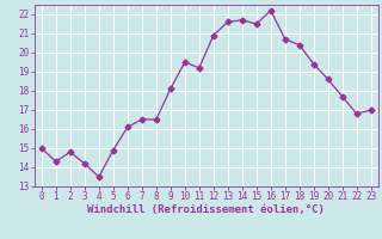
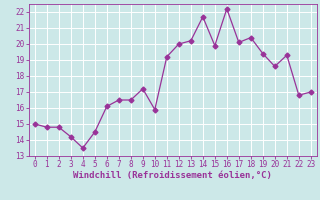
1: 14.3 -> 14.8
5: 14.9 -> 14.5
9: 18.1 -> 17.2
10: 19.5 -> 15.9
12: 20.9 -> 20.0
13: 21.6 -> 20.2
15: 21.5 -> 19.9
17: 20.7 -> 20.1
21: 17.7 -> 19.3
